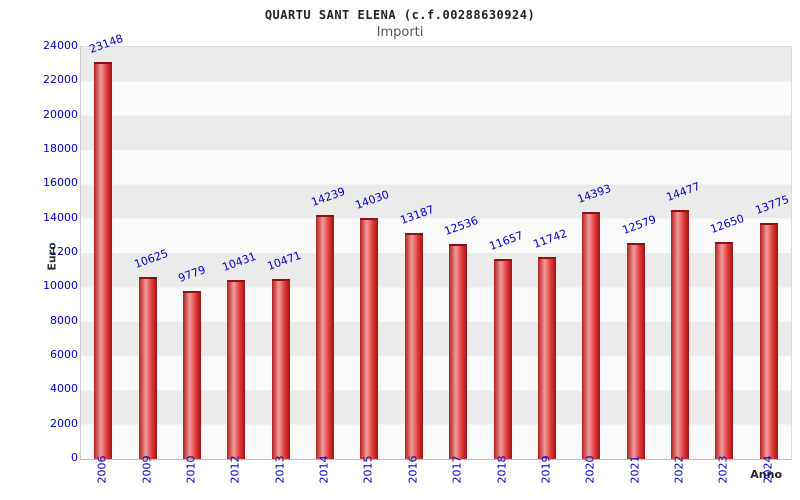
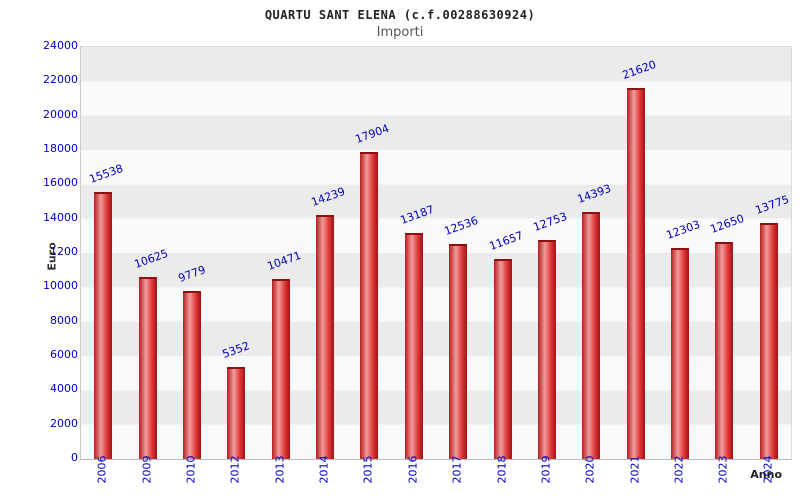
2006: 23148 -> 15538
2012: 10431 -> 5352
2015: 14030 -> 17904
2019: 11742 -> 12753
2021: 12579 -> 21620
2022: 14477 -> 12303
